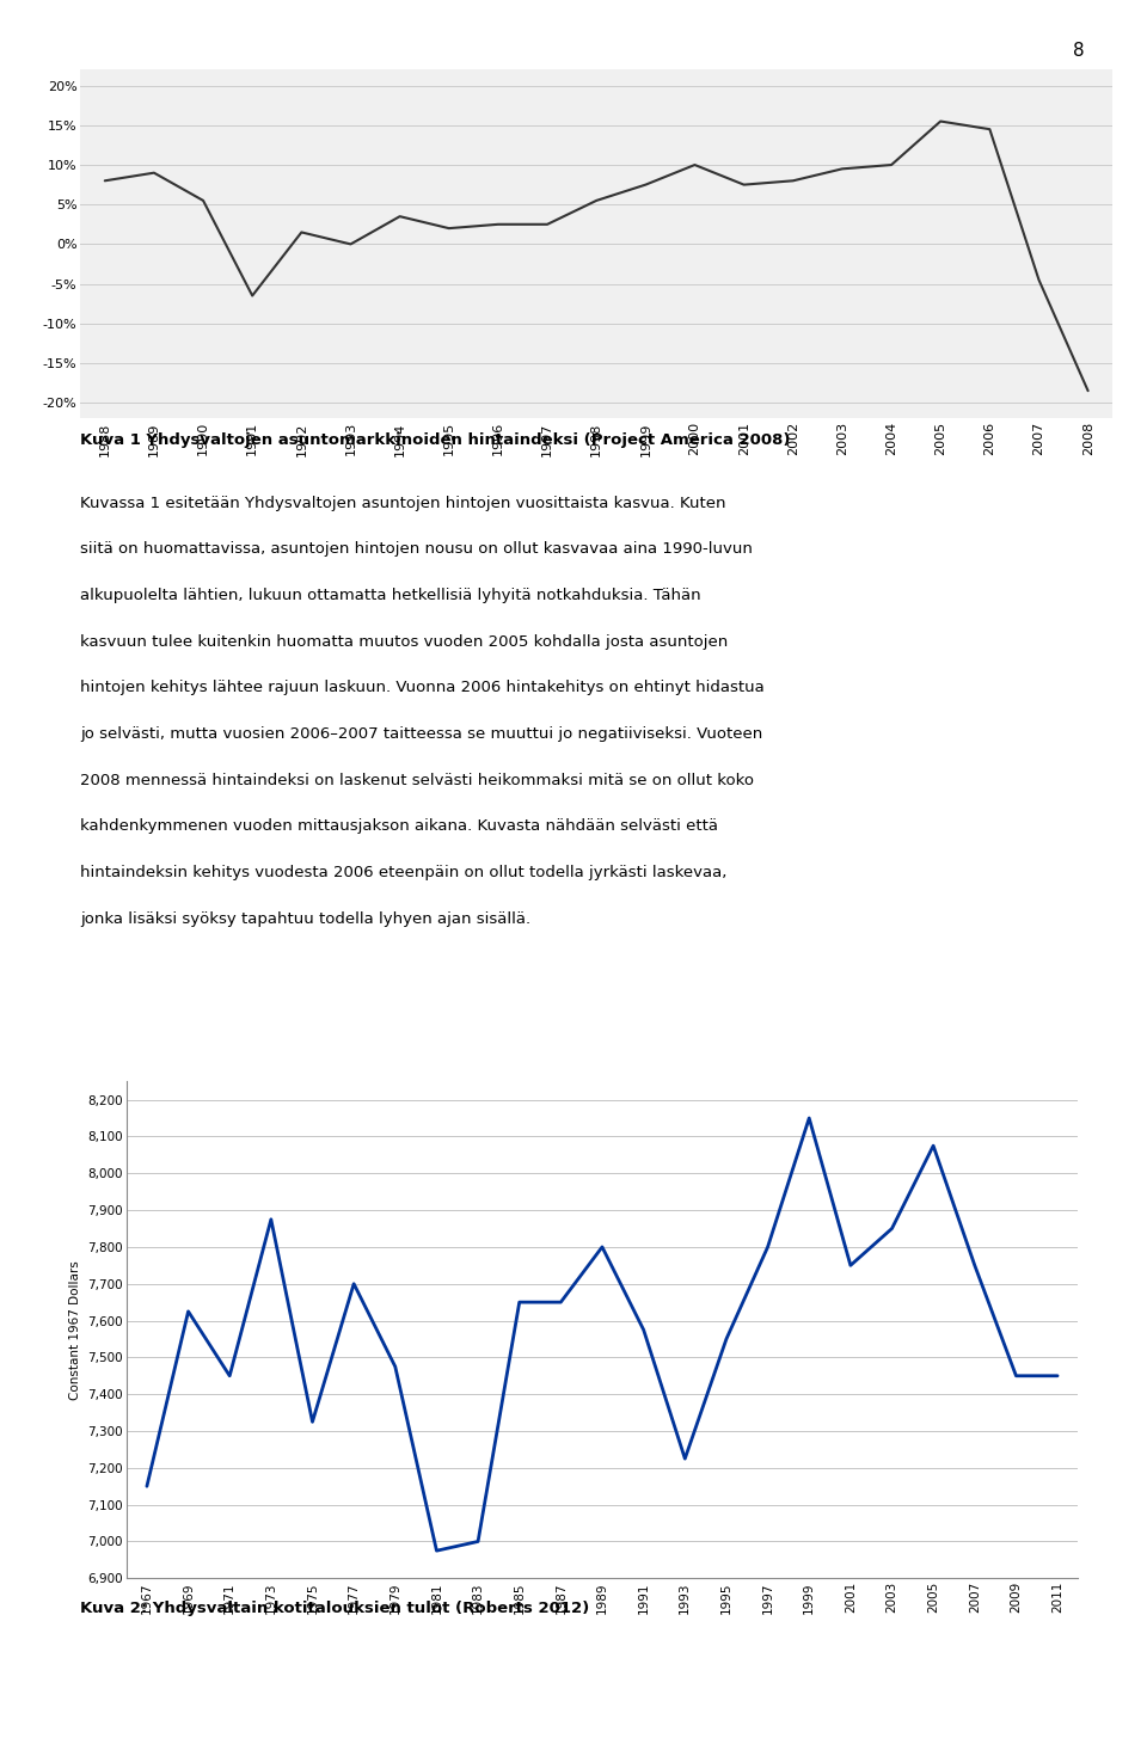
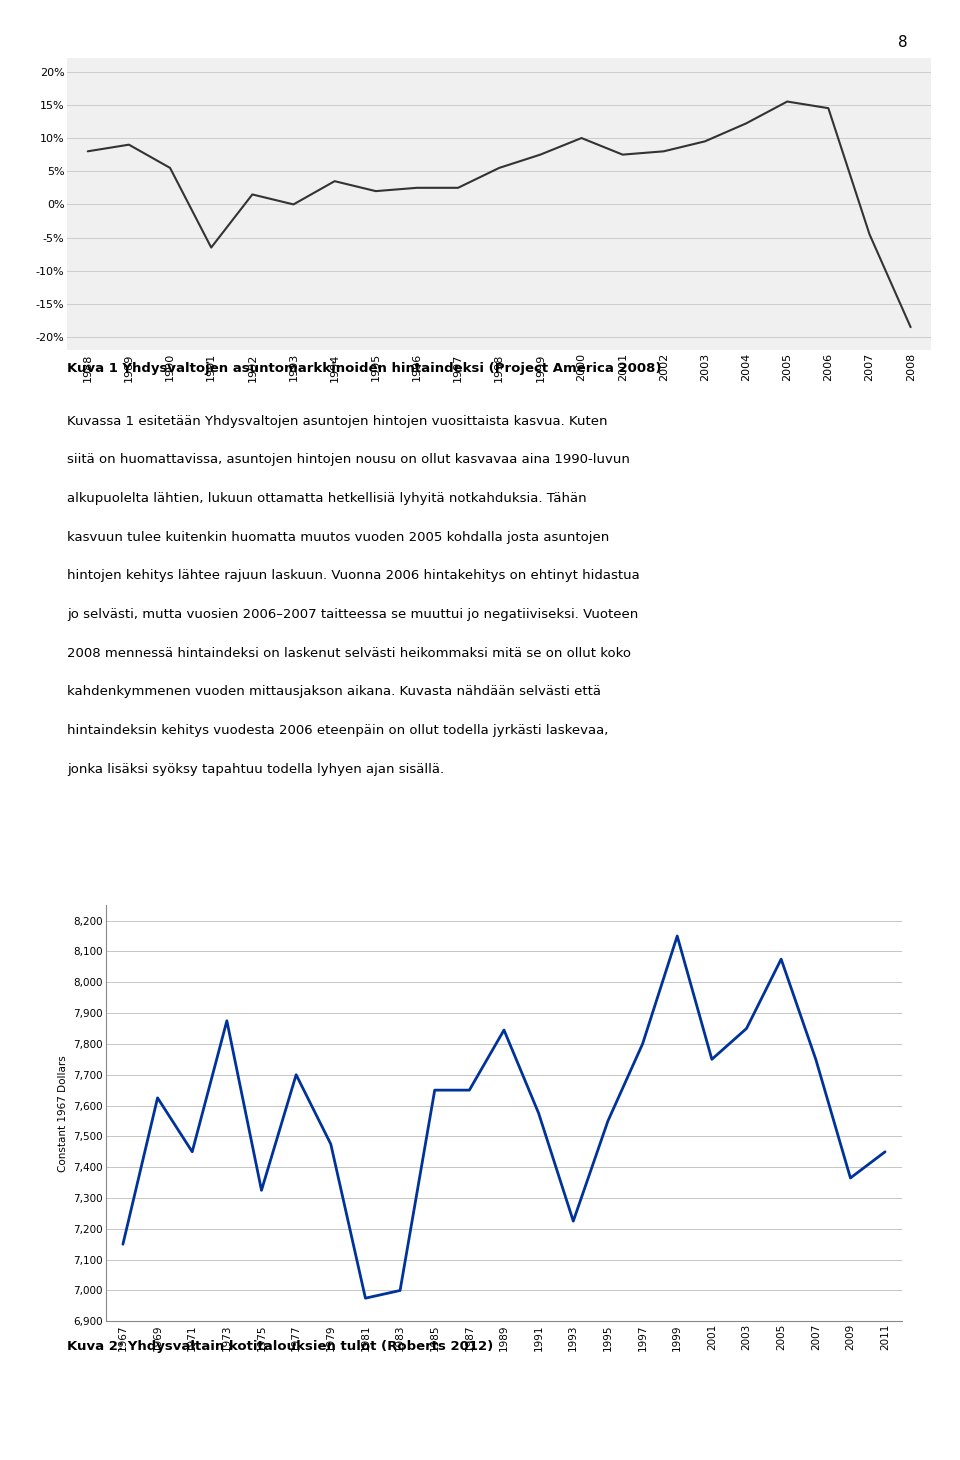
2004: 10.0% -> 12.2%
1989: 7,800 -> 7,845
2009: 7,450 -> 7,365
